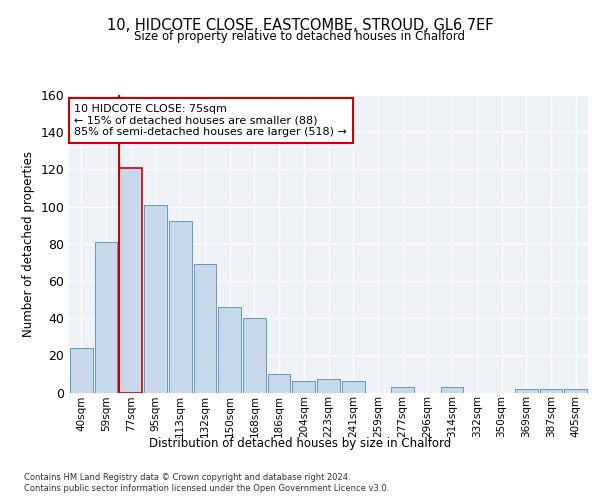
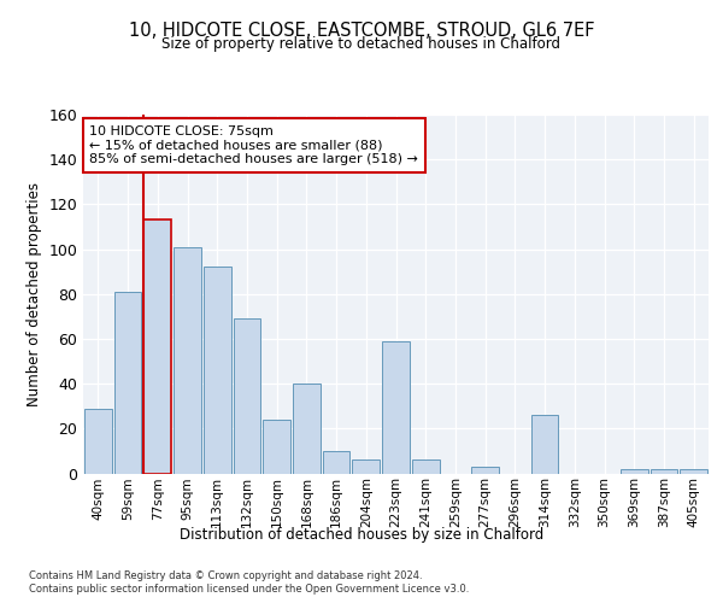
40sqm: 24 -> 29
77sqm: 121 -> 113
150sqm: 46 -> 24
223sqm: 7 -> 59
314sqm: 3 -> 26
